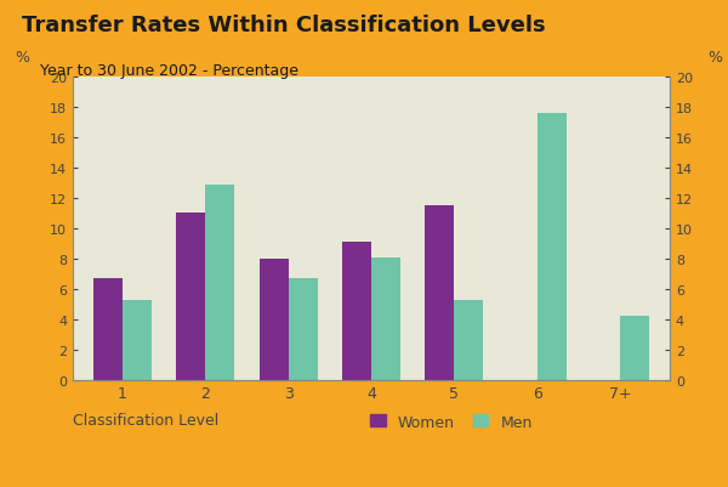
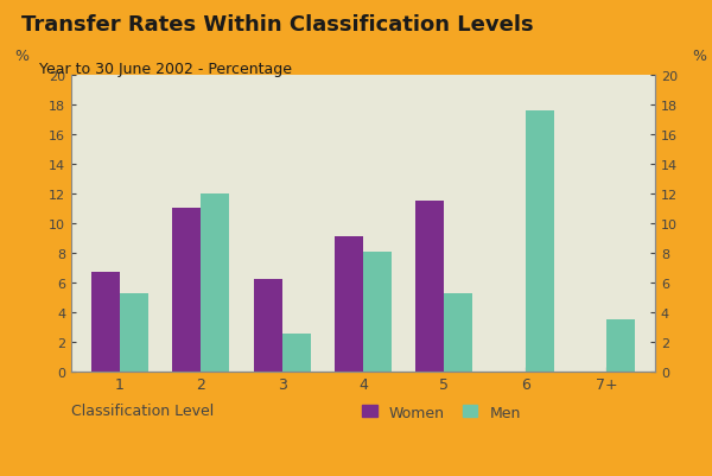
Men/2: 12.9 -> 12.0
Women/3: 8.0 -> 6.2
Men/3: 6.7 -> 2.5
Men/7+: 4.2 -> 3.5
